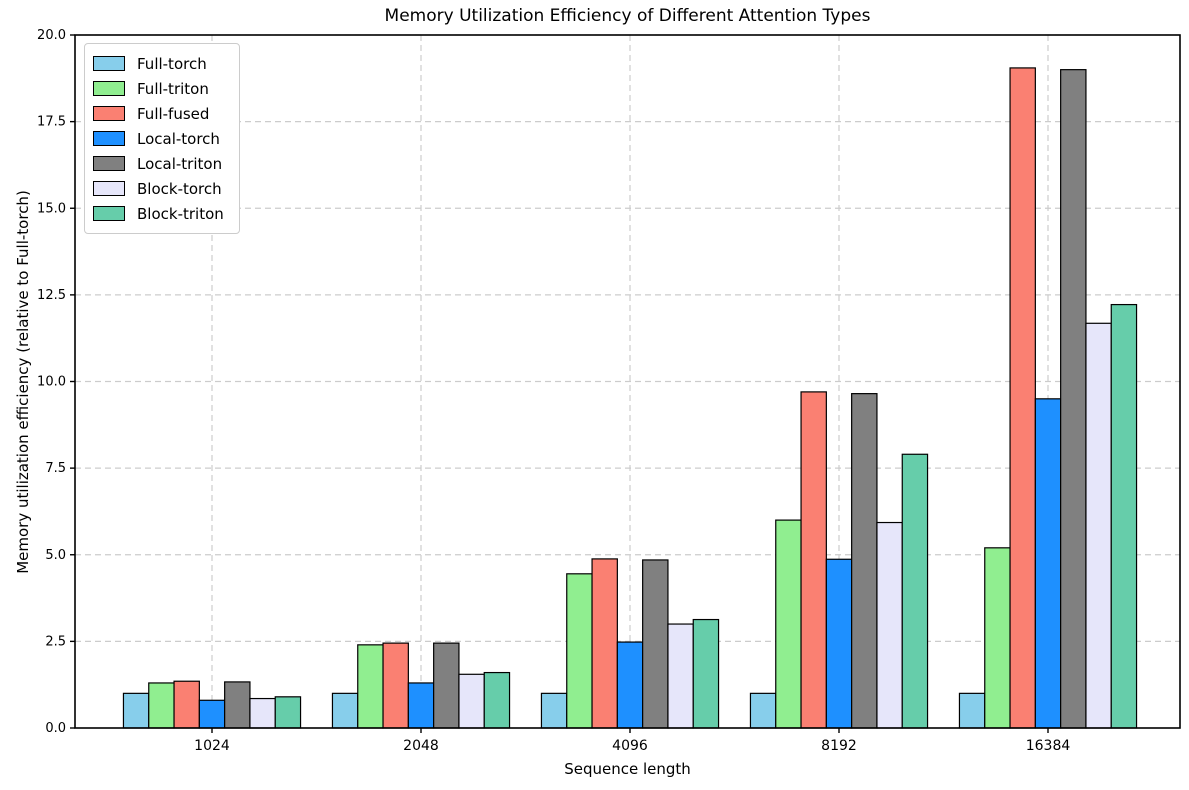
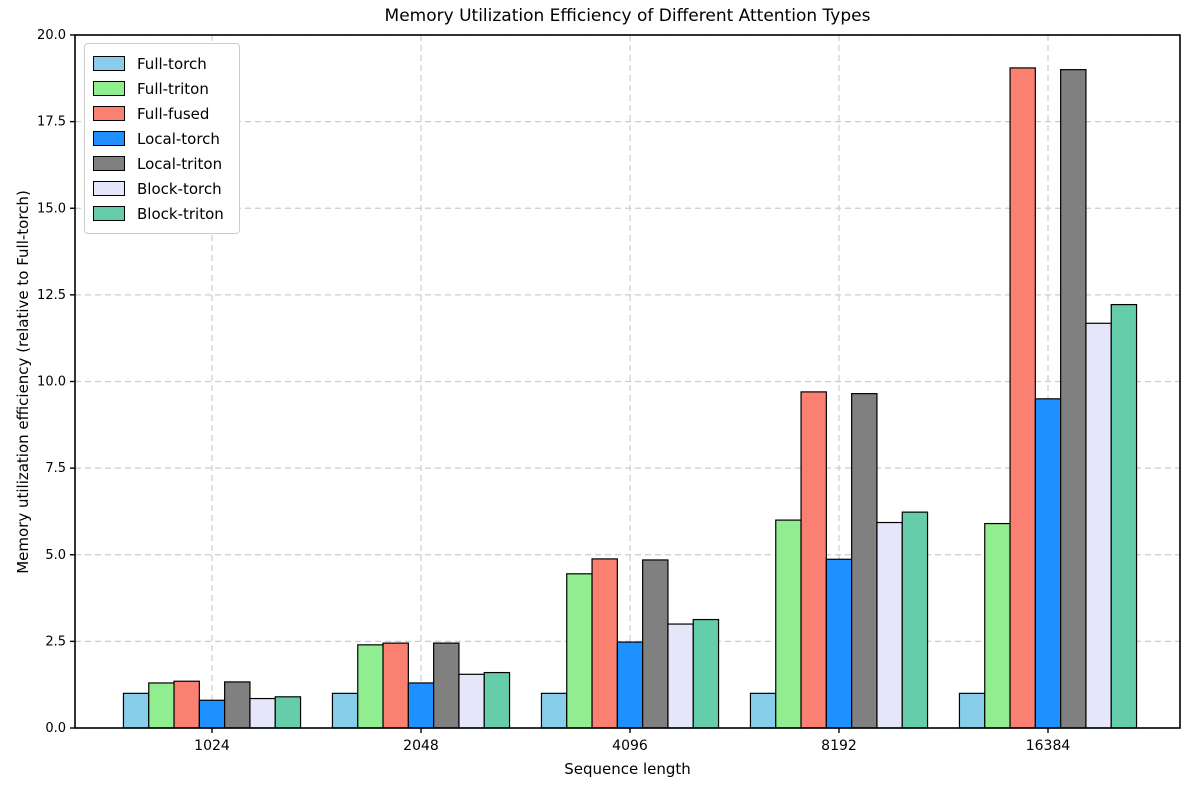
Block-triton/8192: 7.9 -> 6.2
Full-triton/16384: 5.2 -> 5.9
